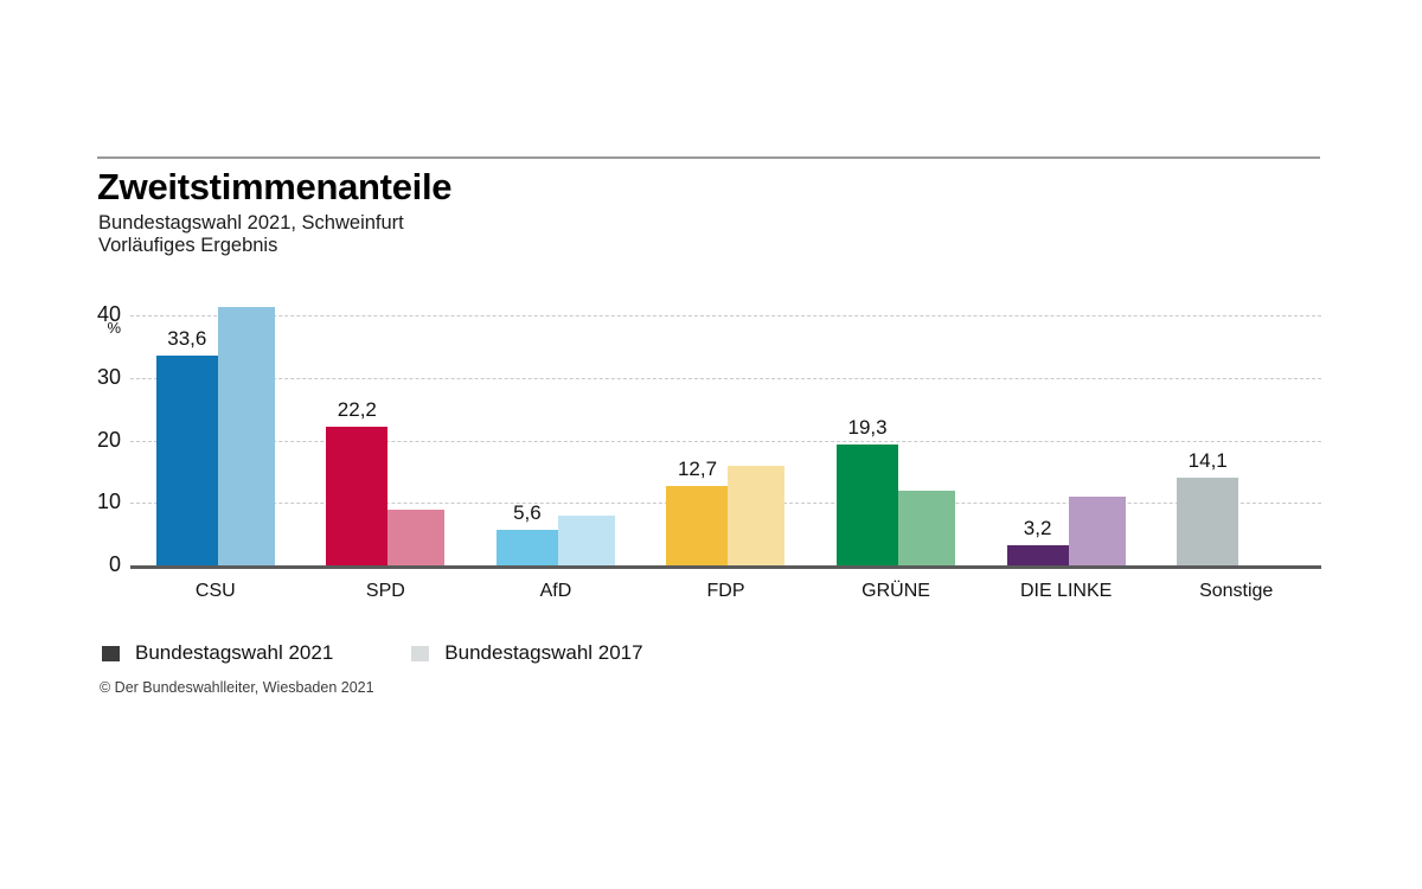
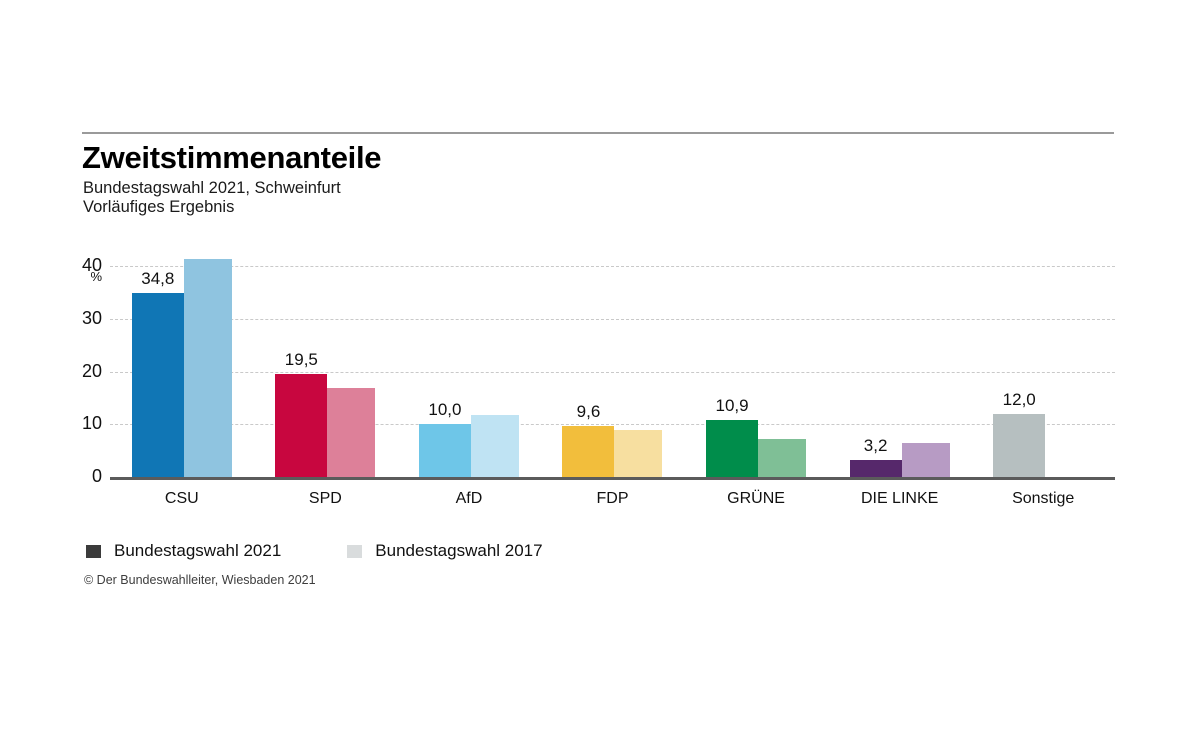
Bundestagswahl 2021/CSU: 33,6 -> 34,8
Bundestagswahl 2021/SPD: 22,2 -> 19,5
Bundestagswahl 2017/SPD: 9 -> 17
Bundestagswahl 2021/AfD: 5,6 -> 10,0
Bundestagswahl 2017/AfD: 8 -> 12
Bundestagswahl 2021/FDP: 12,7 -> 9,6
Bundestagswahl 2017/FDP: 16 -> 9
Bundestagswahl 2021/GRÜNE: 19,3 -> 10,9
Bundestagswahl 2017/GRÜNE: 12 -> 7
Bundestagswahl 2017/DIE LINKE: 11 -> 6
Bundestagswahl 2021/Sonstige: 14,1 -> 12,0
